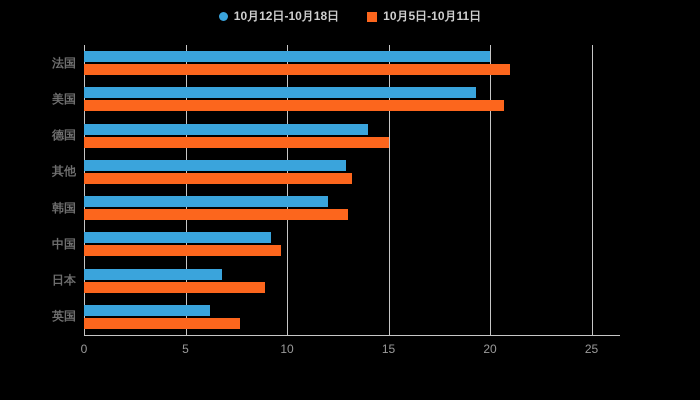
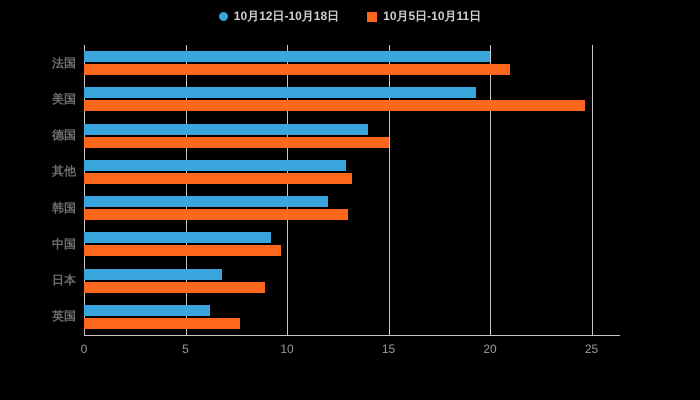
10月5日-10月11日/美国: 20.7 -> 24.7
